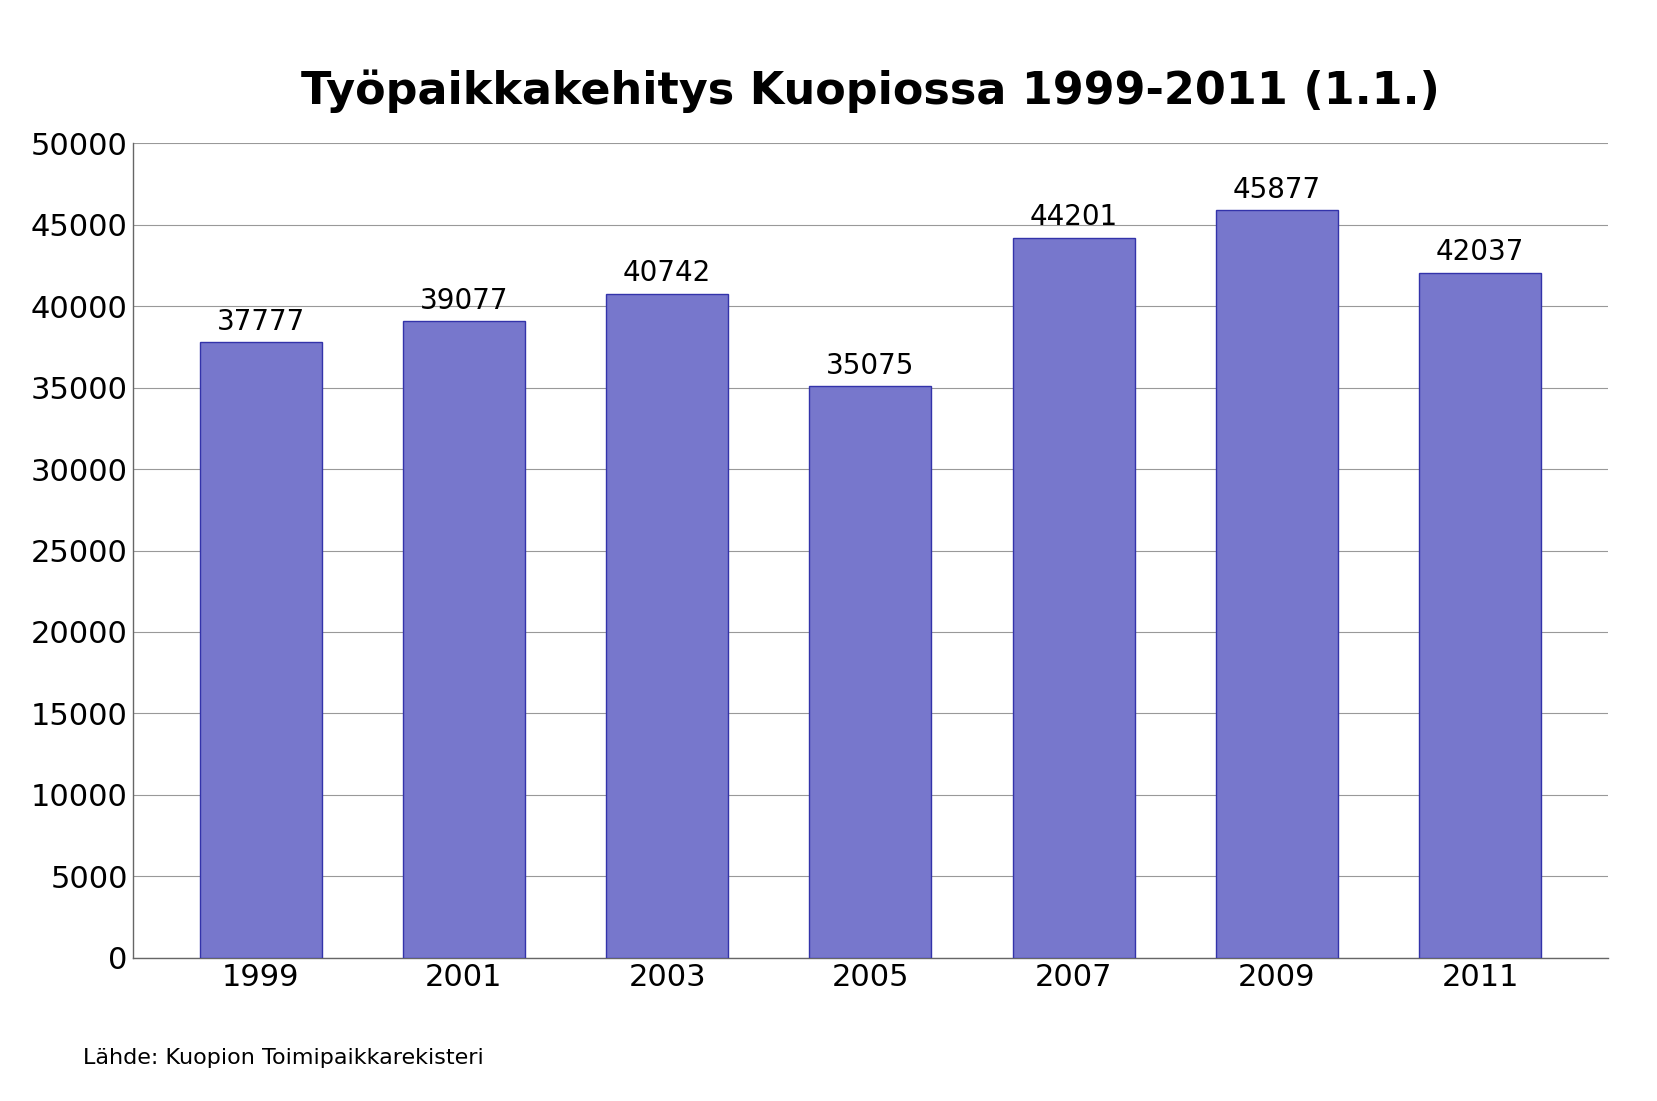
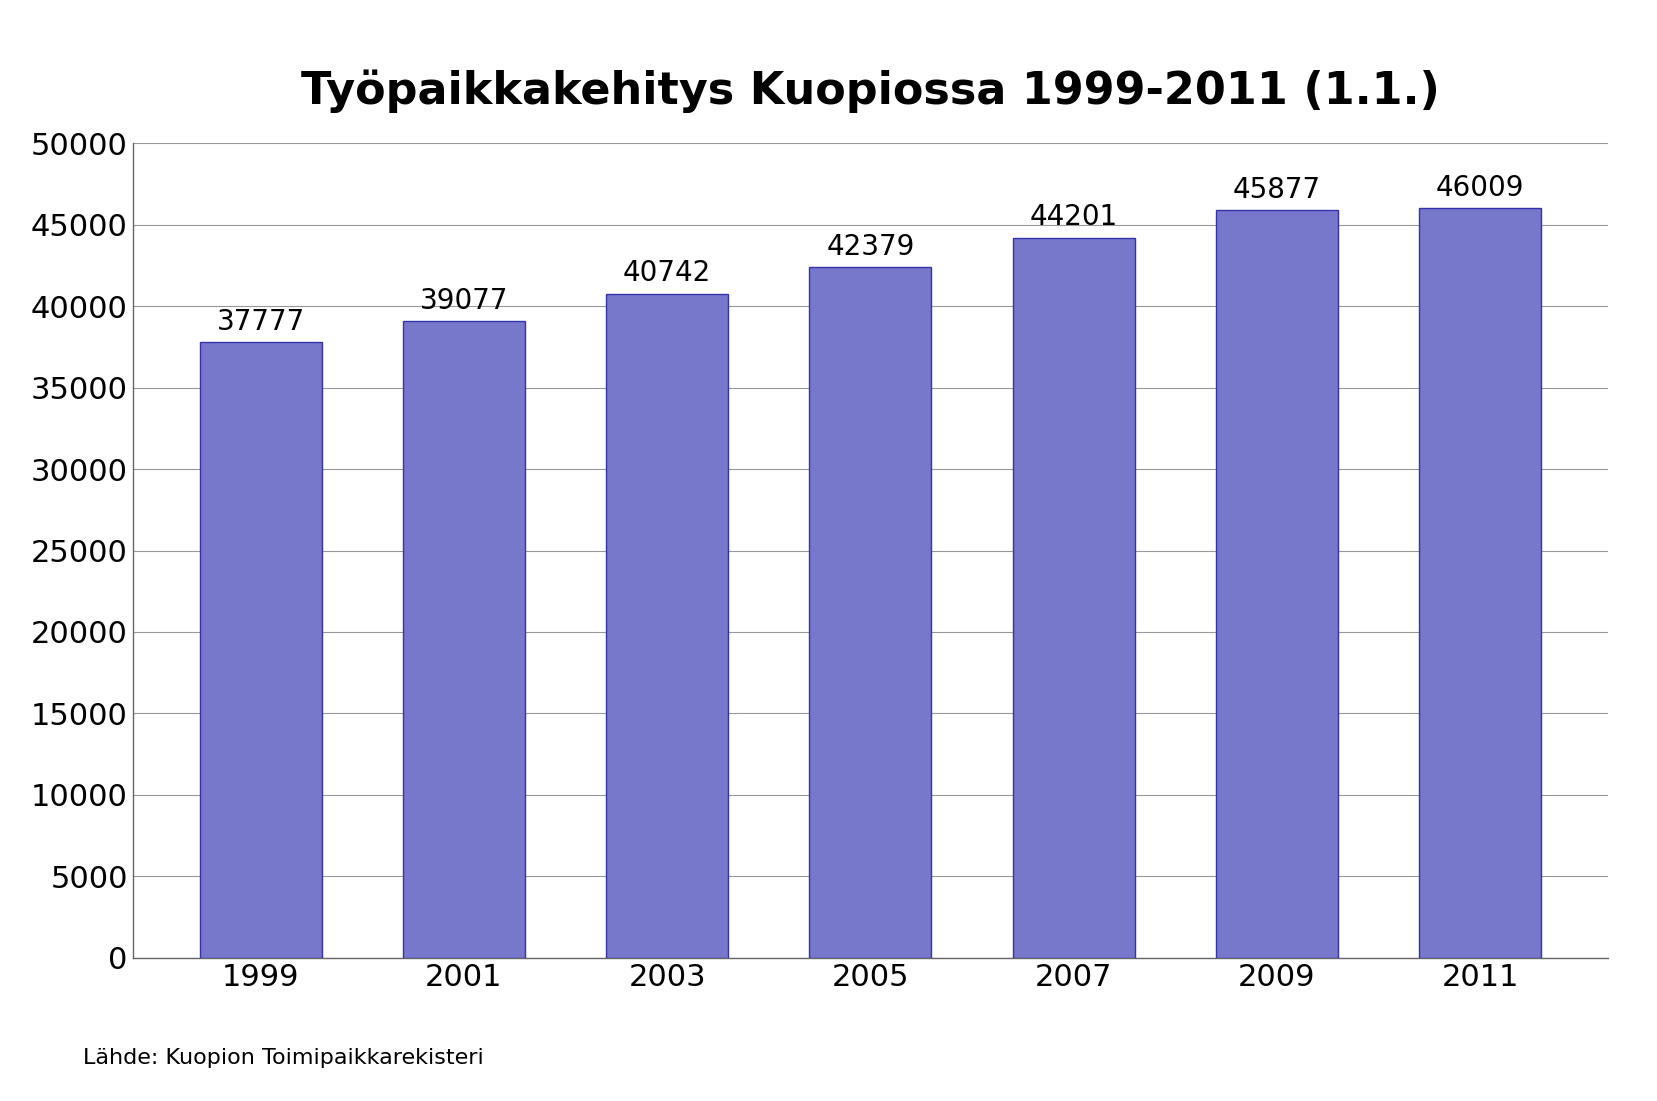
2005: 35075 -> 42379
2011: 42037 -> 46009
